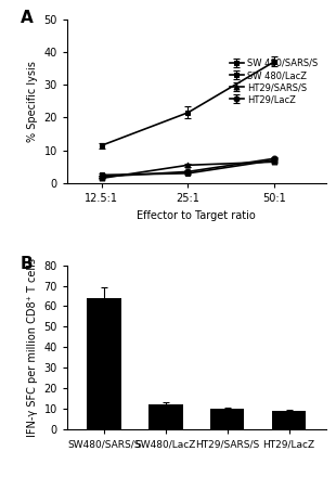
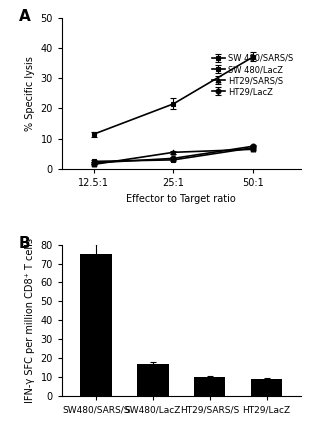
SW480/SARS/S: 64 -> 75
SW480/LacZ: 12 -> 17
